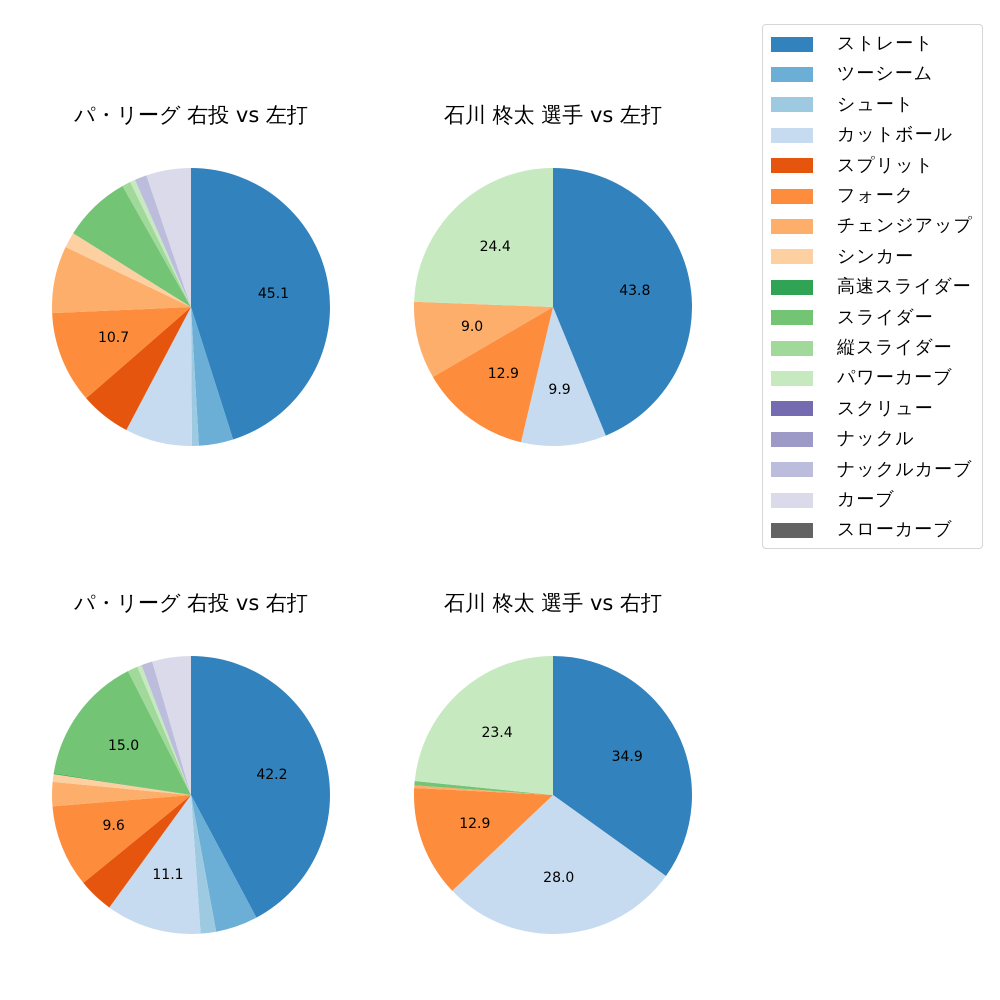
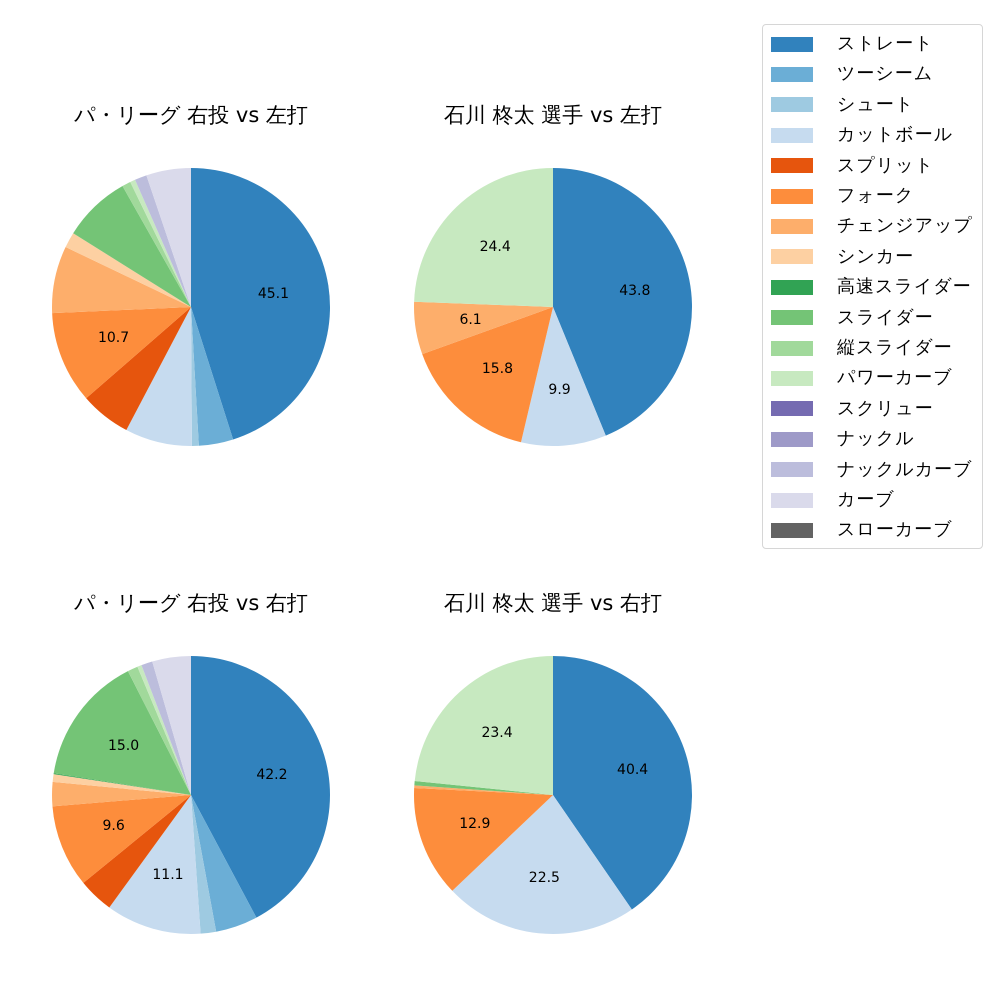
石川 柊太 選手 vs 左打/フォーク: 12.9 -> 15.8
石川 柊太 選手 vs 左打/チェンジアップ: 9.0 -> 6.1
石川 柊太 選手 vs 右打/ストレート: 34.9 -> 40.4
石川 柊太 選手 vs 右打/カットボール: 28.0 -> 22.5
